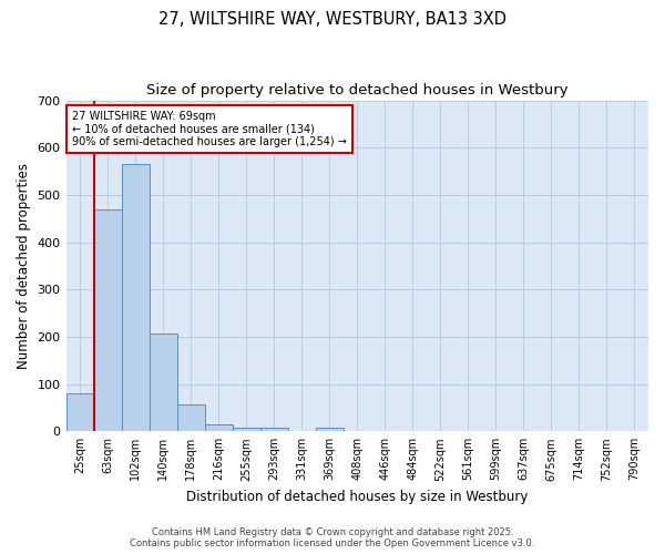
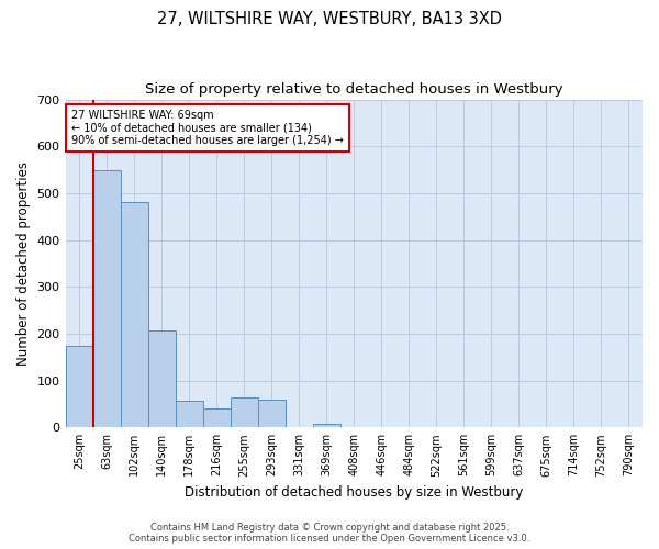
25sqm: 80 -> 175
63sqm: 470 -> 550
102sqm: 565 -> 480
216sqm: 15 -> 40
255sqm: 8 -> 65
293sqm: 8 -> 60
